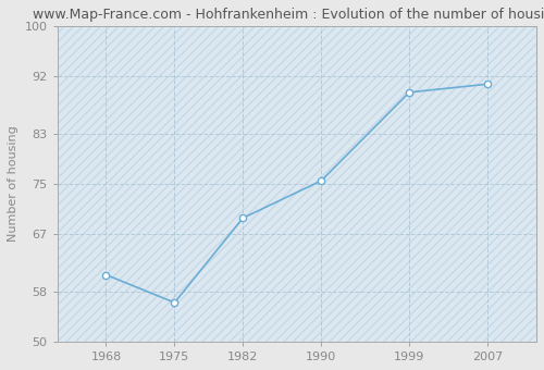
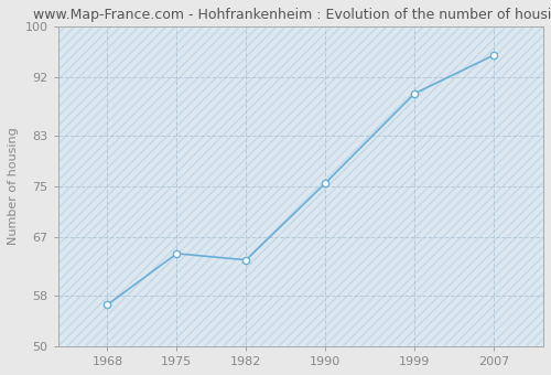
1968: 60.6 -> 56.5
1975: 56.2 -> 64.5
1982: 69.6 -> 63.5
2007: 90.8 -> 95.5
